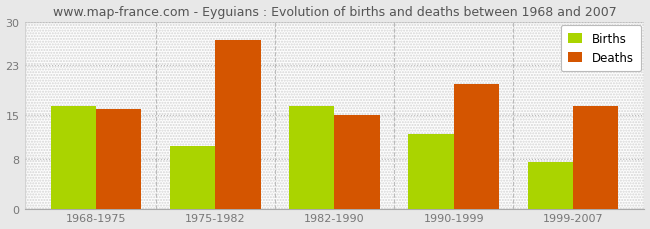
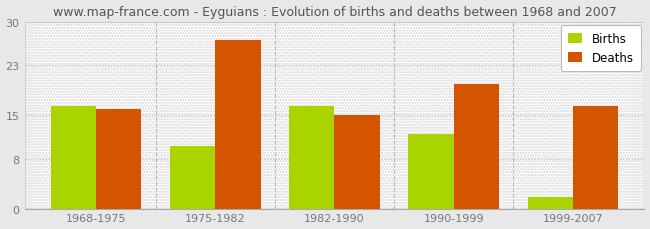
Births/1999-2007: 7.5 -> 1.8
